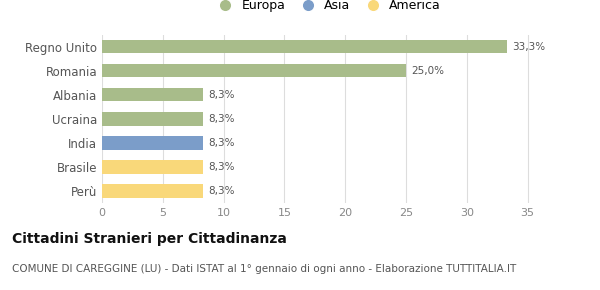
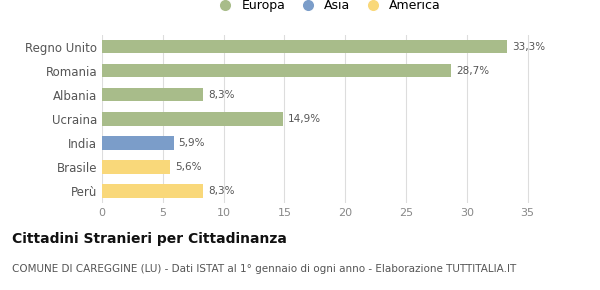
Romania: 25,0% -> 28,7%
Ucraina: 8,3% -> 14,9%
India: 8,3% -> 5,9%
Brasile: 8,3% -> 5,6%
